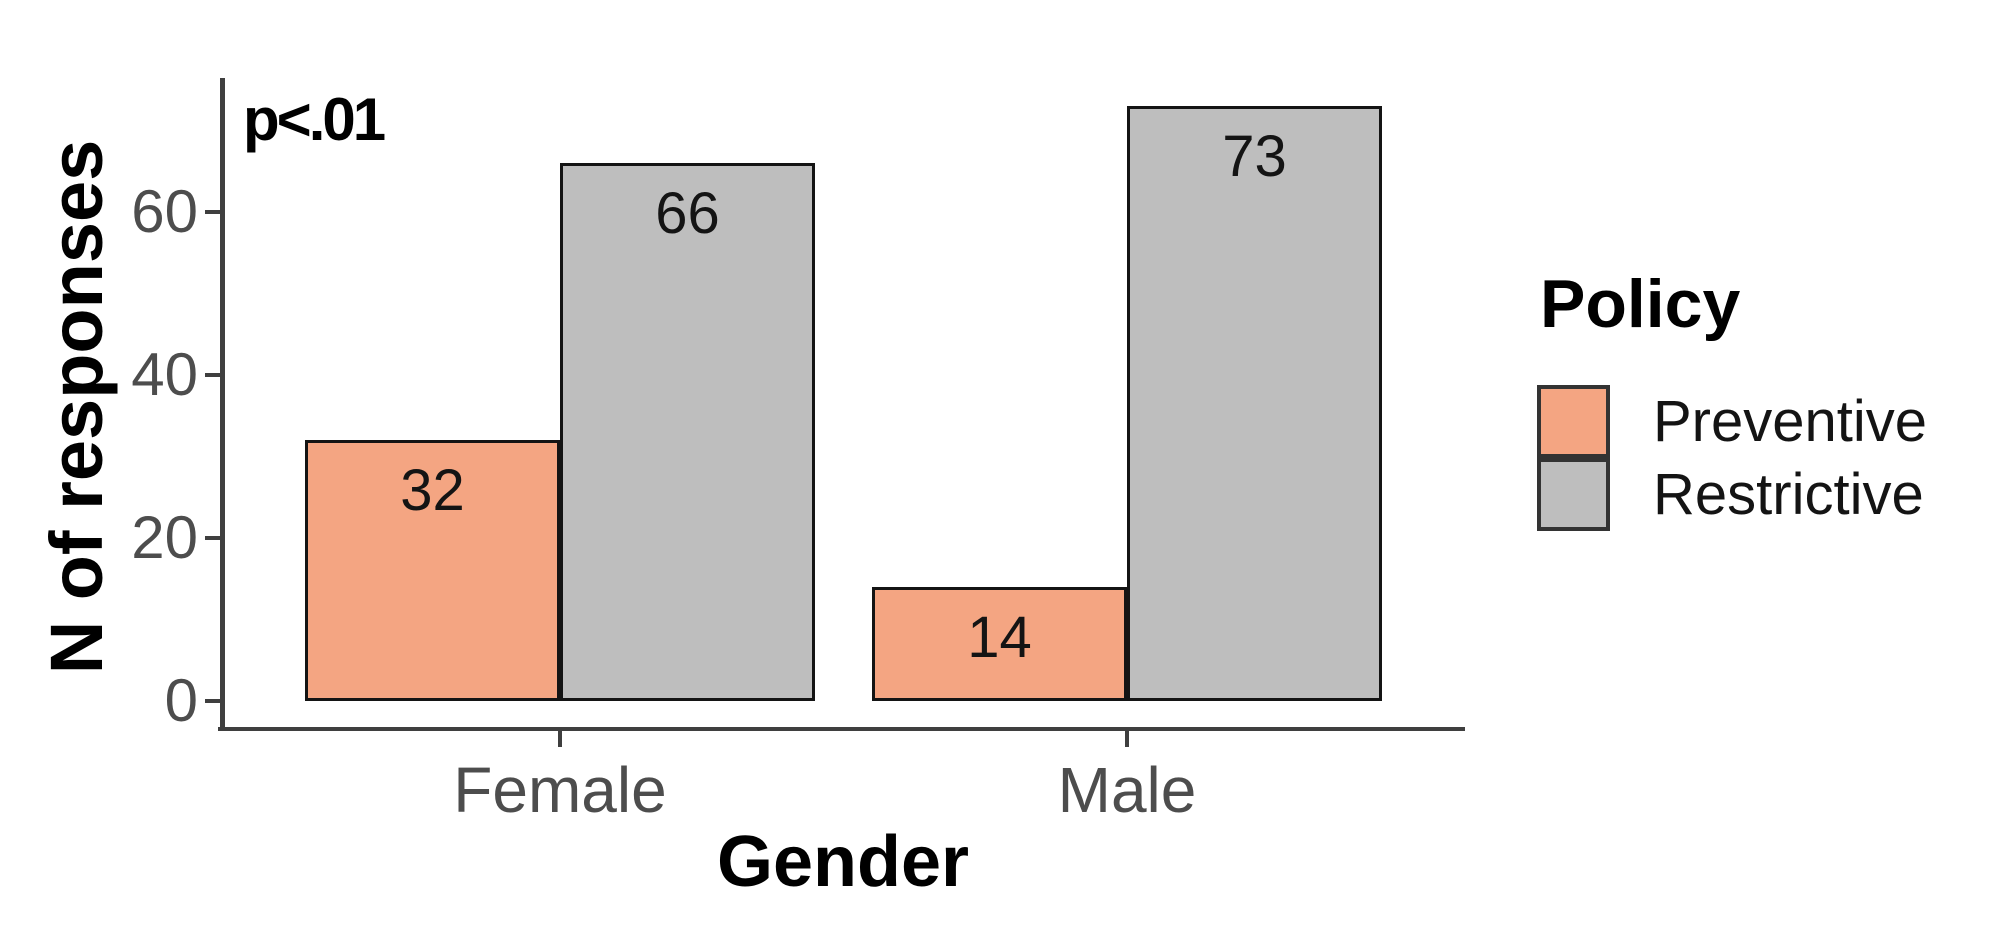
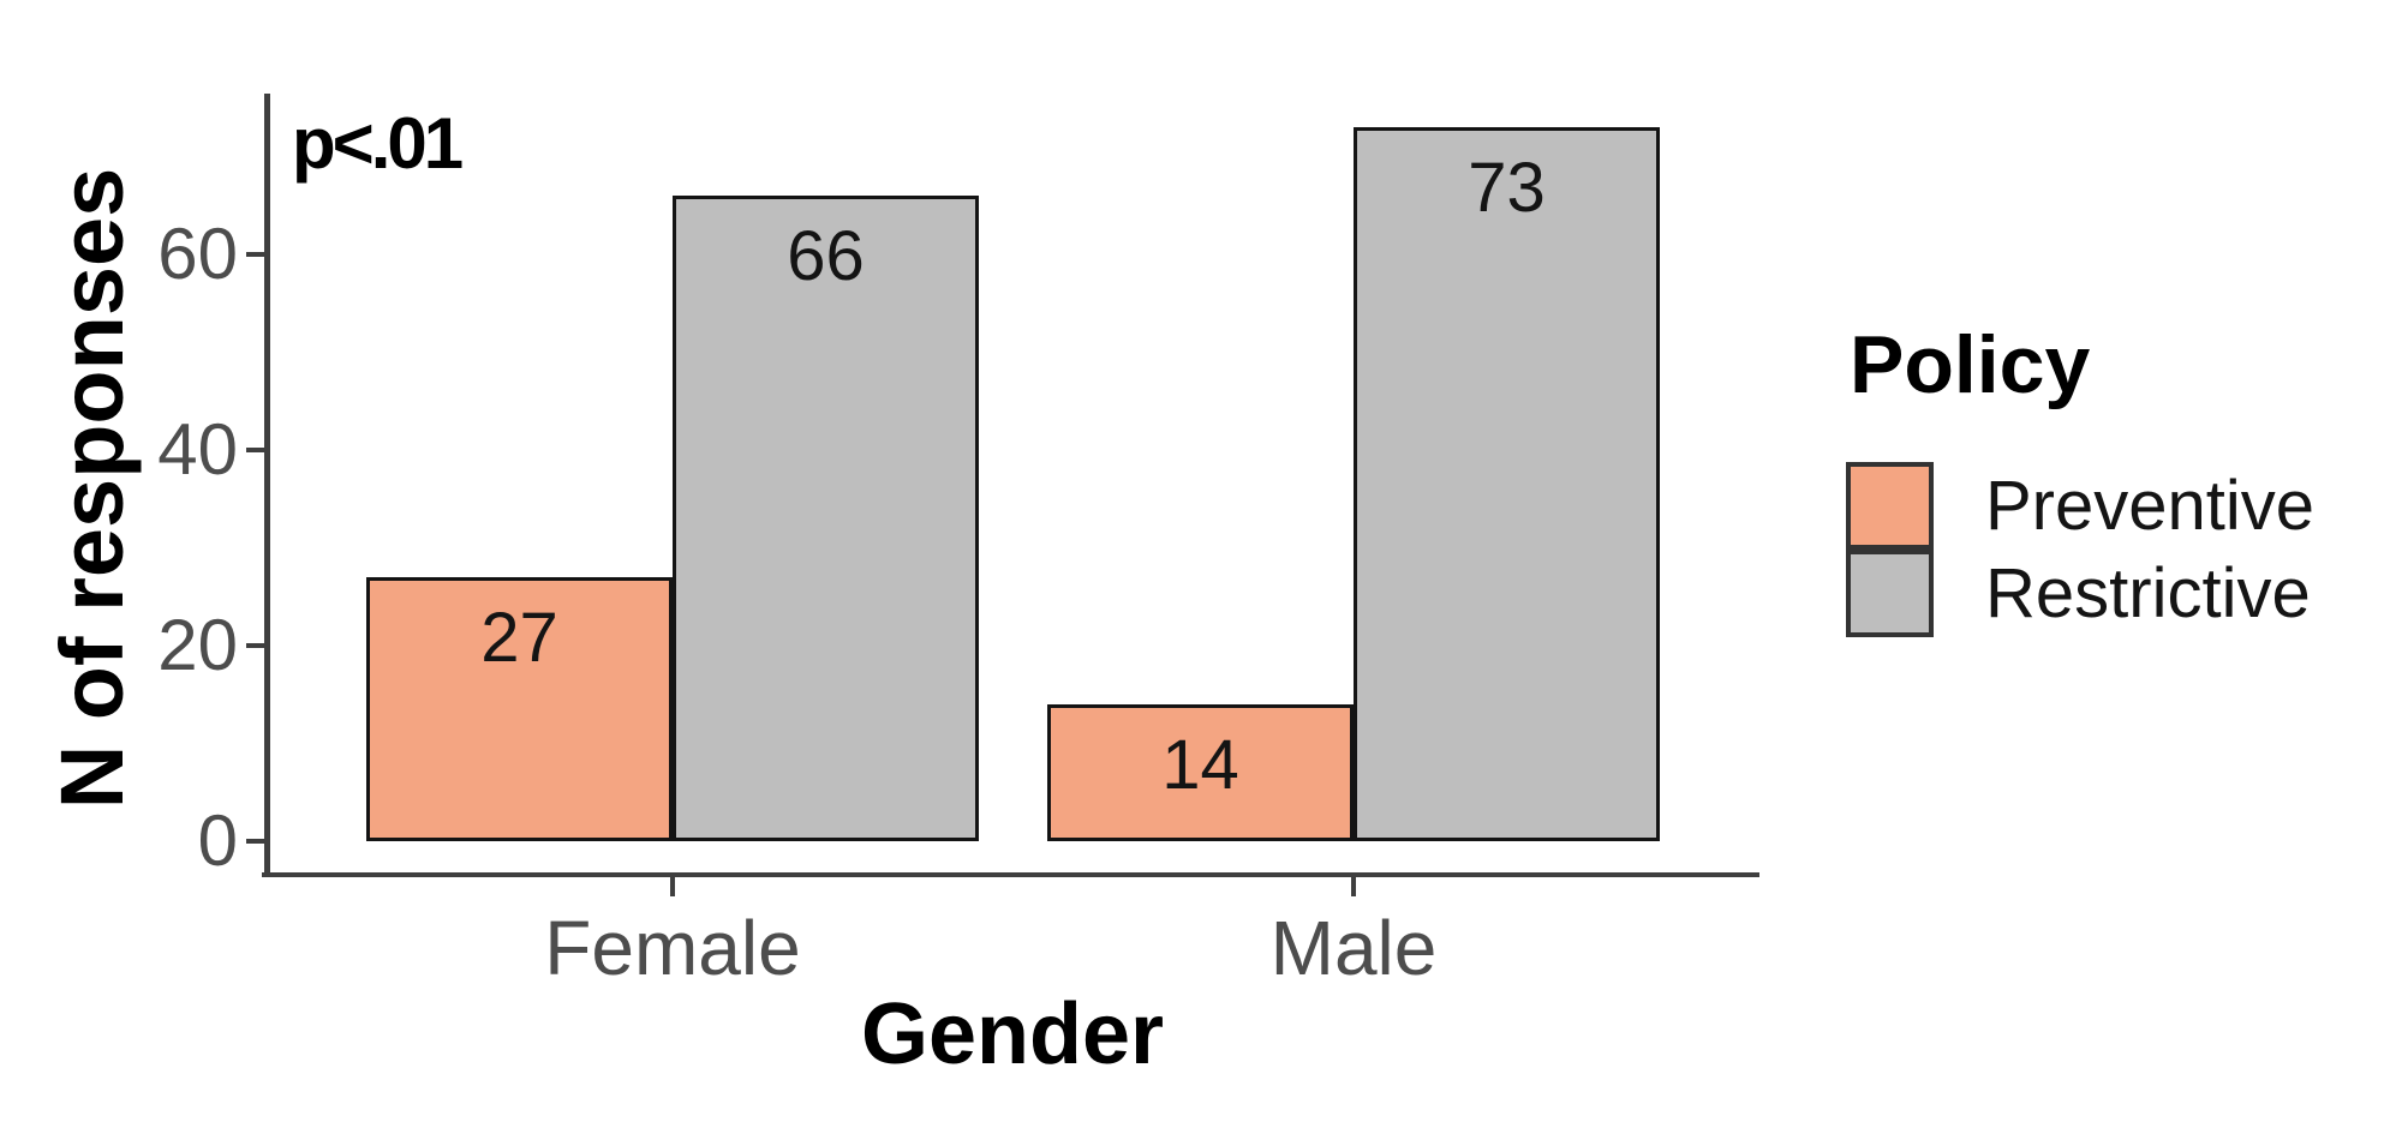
Preventive/Female: 32 -> 27
